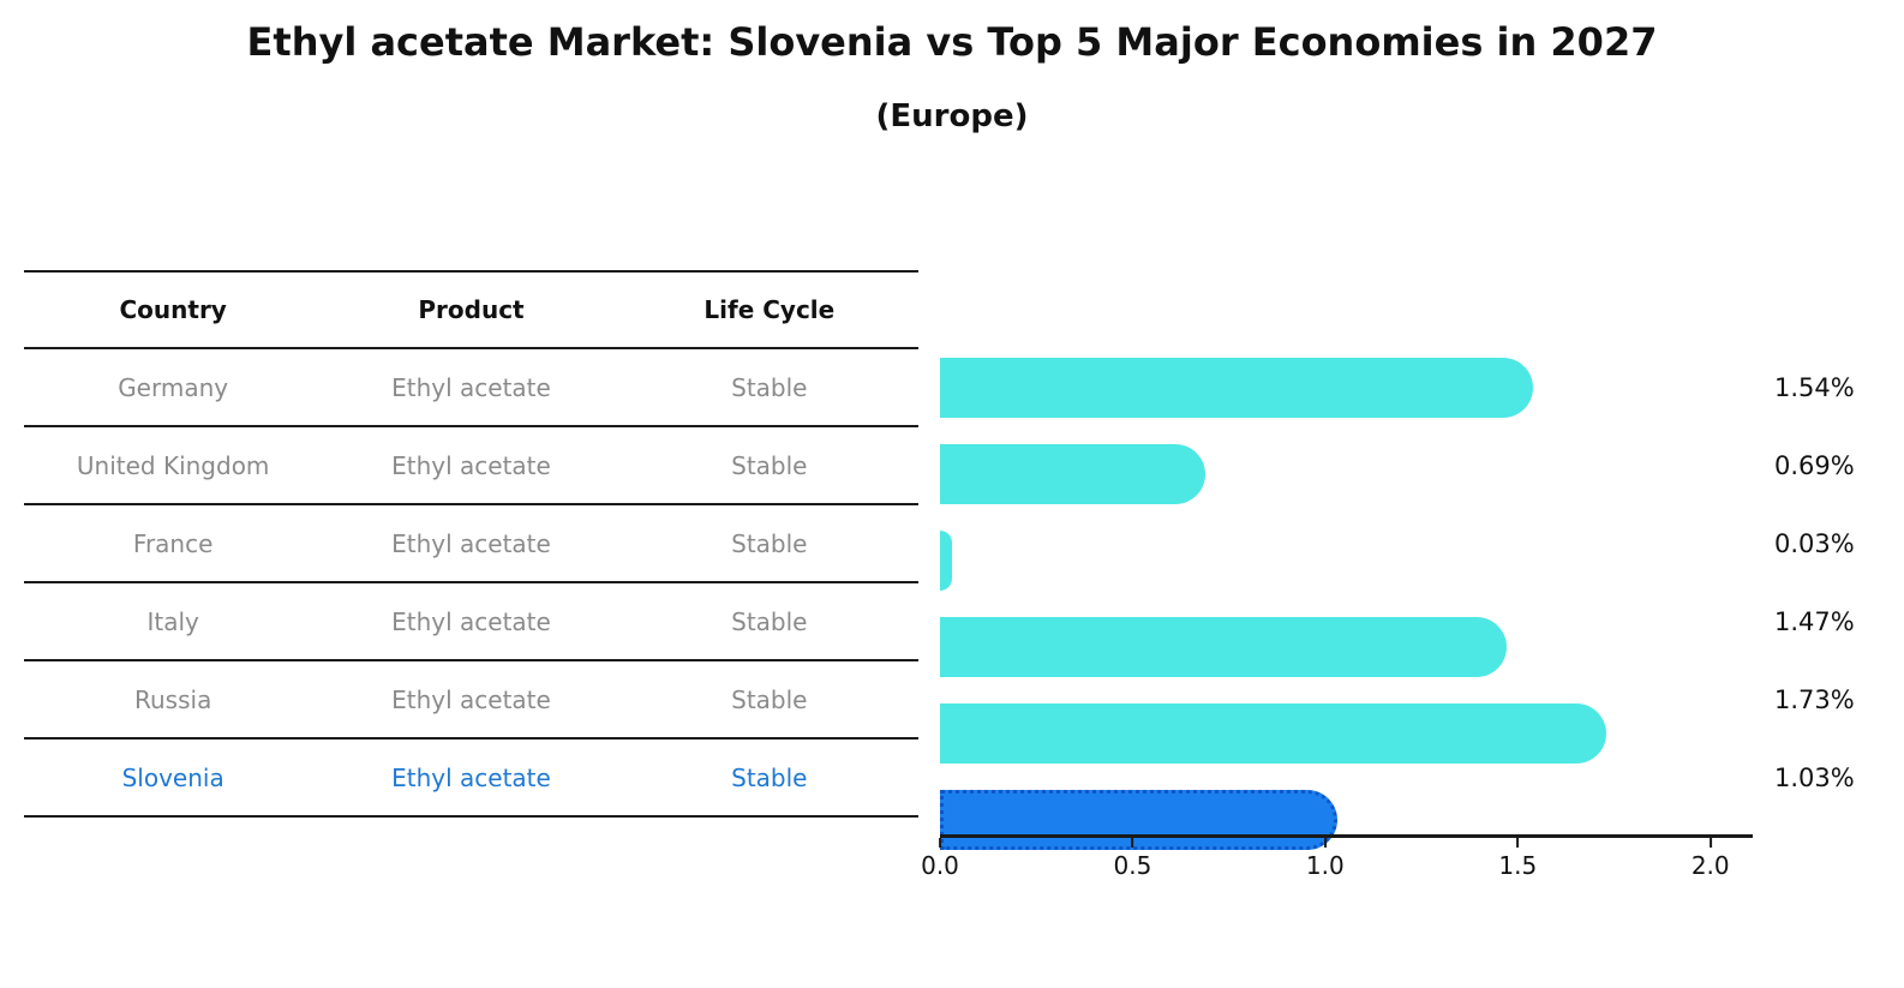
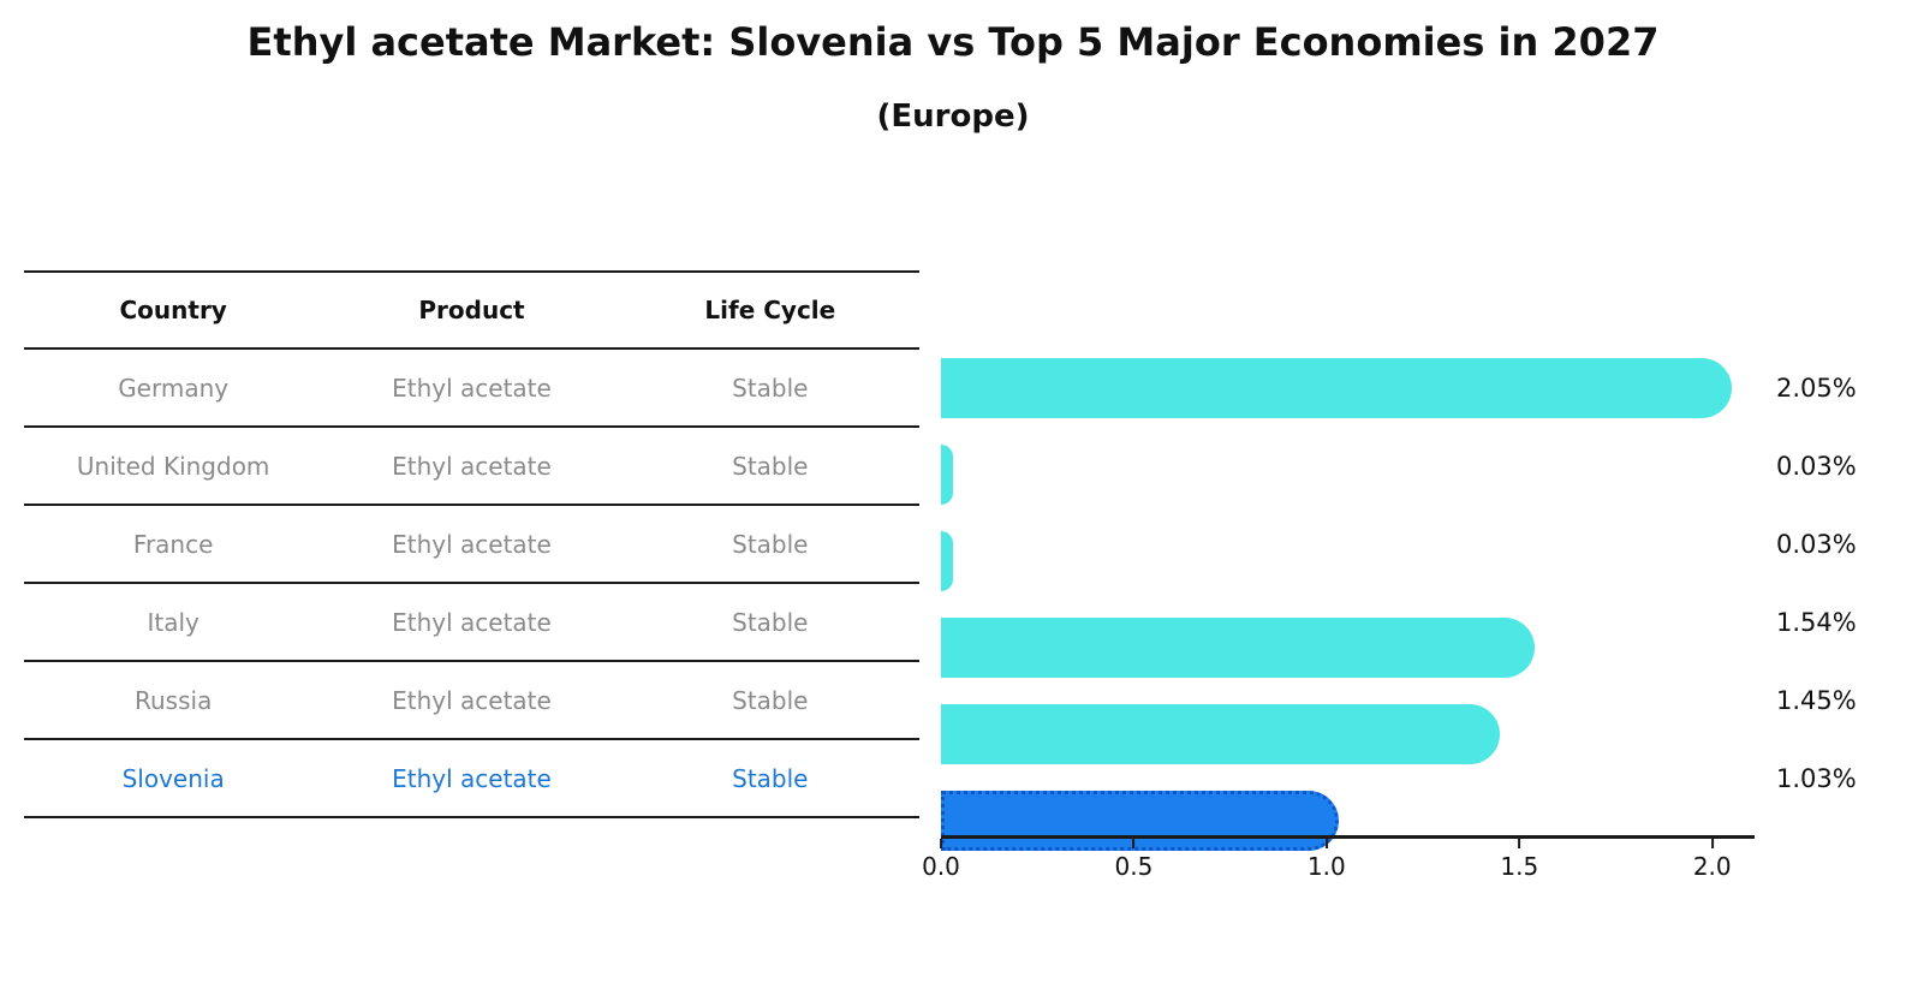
Germany: 1.54% -> 2.05%
United Kingdom: 0.69% -> 0.03%
Italy: 1.47% -> 1.54%
Russia: 1.73% -> 1.45%
